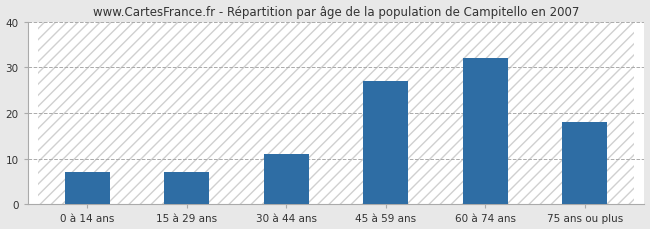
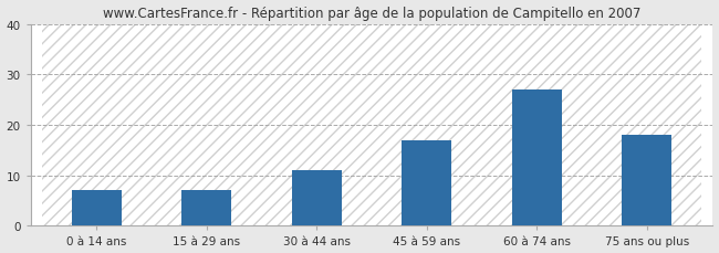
45 à 59 ans: 27 -> 17
60 à 74 ans: 32 -> 27
